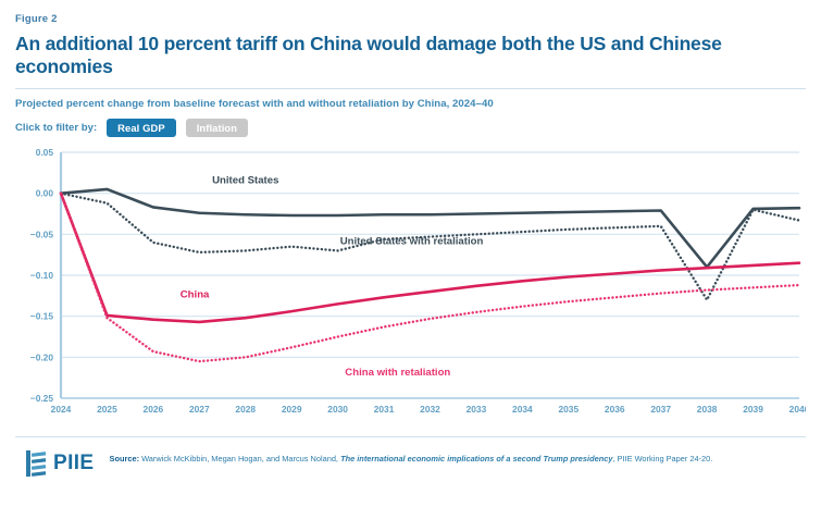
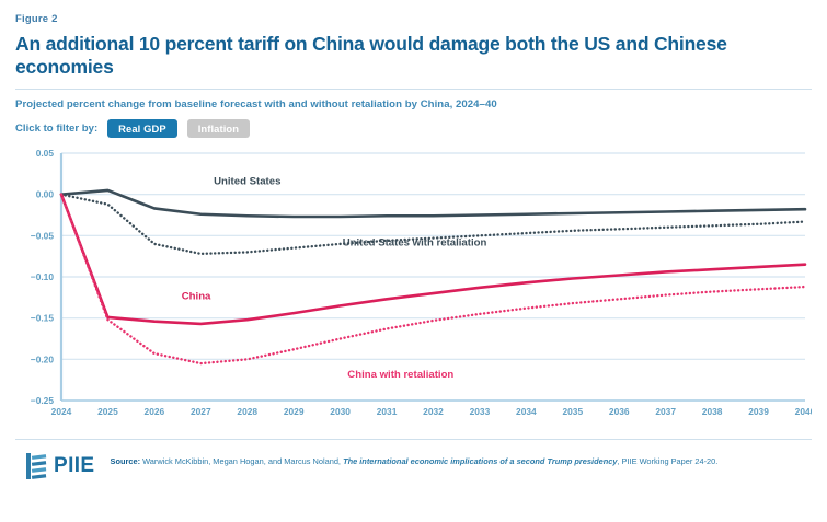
United States with retaliation/2030: -0.07 -> -0.06
United States/2038: -0.09 -> -0.02
United States with retaliation/2038: -0.13 -> -0.04
United States with retaliation/2039: -0.02 -> -0.04
